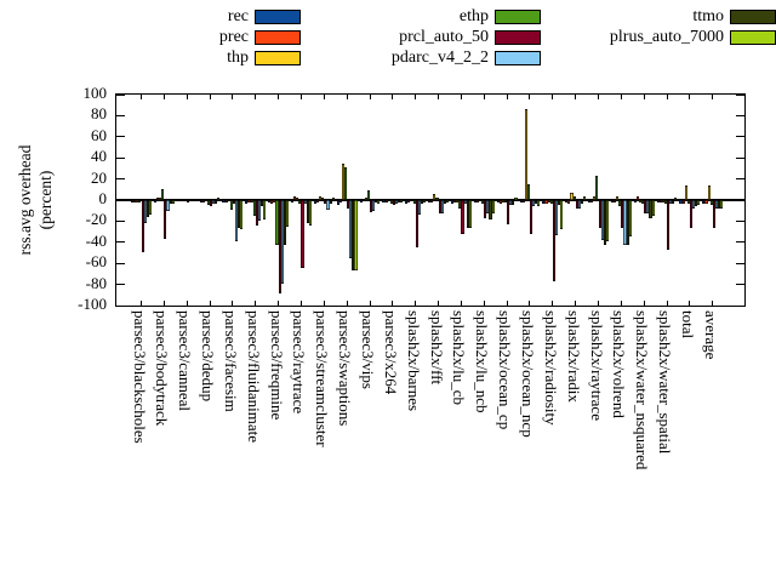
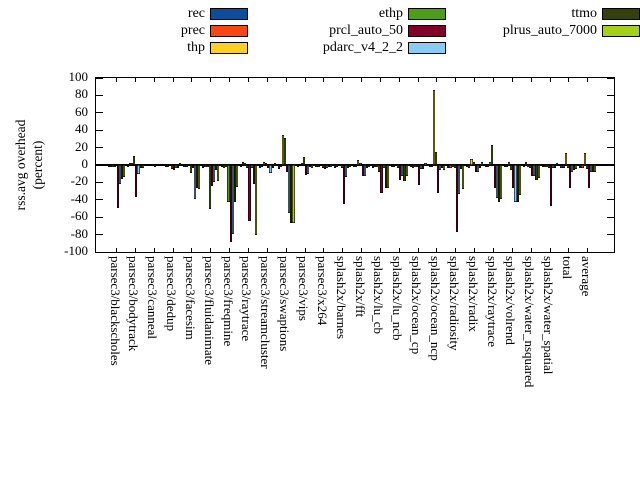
ethp/parsec3/fluidanimate: -20 -> -50
plrus_auto_7000/parsec3/raytrace: -20 -> -80
